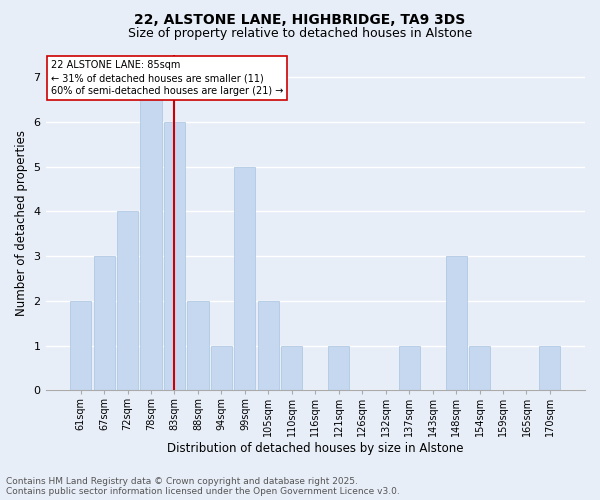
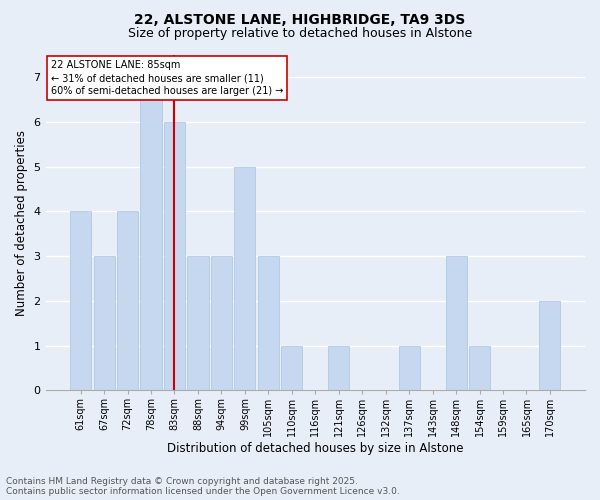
61sqm: 2 -> 4
88sqm: 2 -> 3
94sqm: 1 -> 3
105sqm: 2 -> 3
170sqm: 1 -> 2
